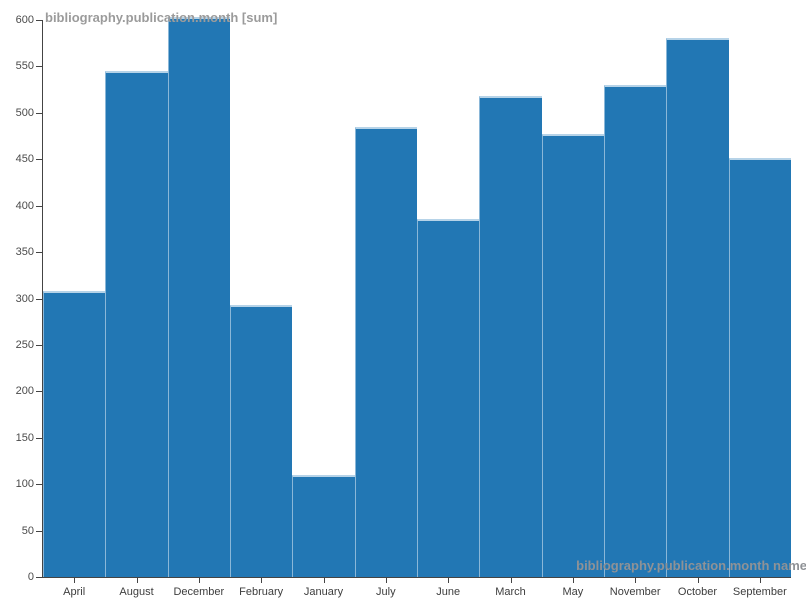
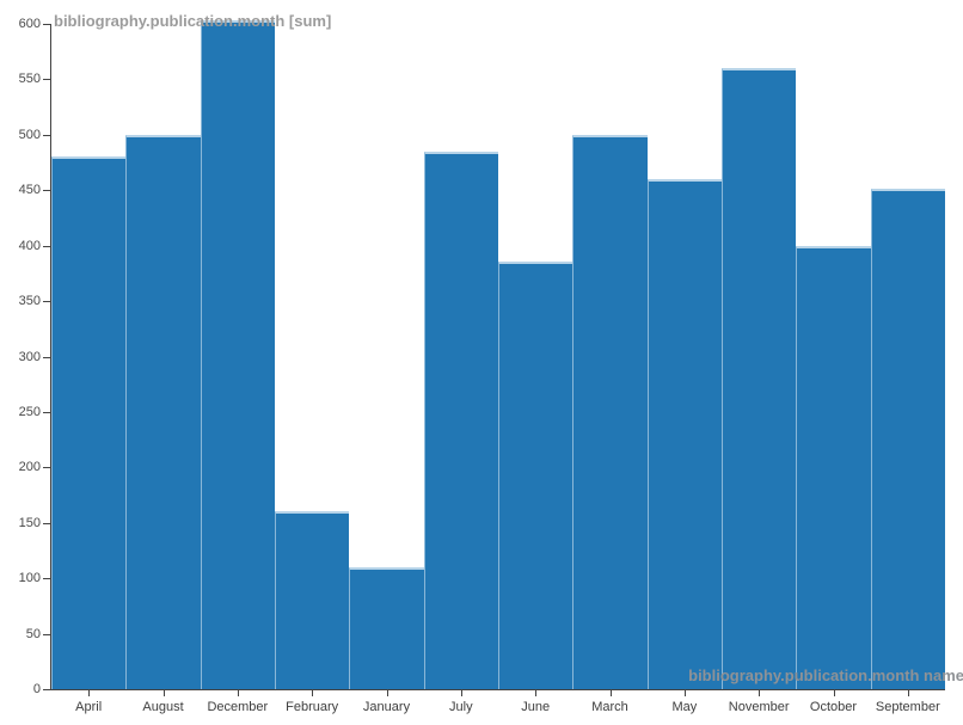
April: 310 -> 480
August: 540 -> 500
February: 290 -> 160
March: 520 -> 500
May: 480 -> 460
November: 530 -> 560
October: 580 -> 400
